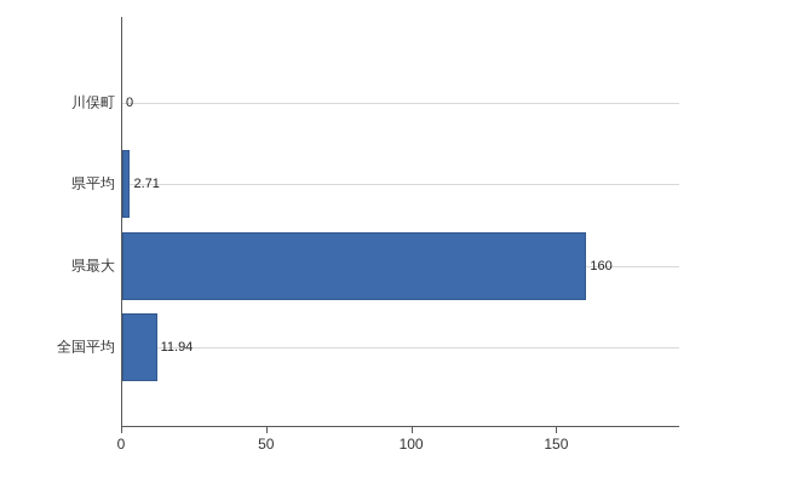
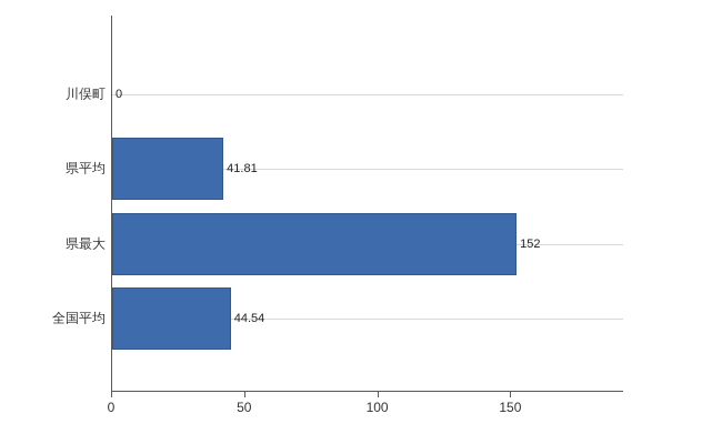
県平均: 2.71 -> 41.81
県最大: 160 -> 152
全国平均: 11.94 -> 44.54
